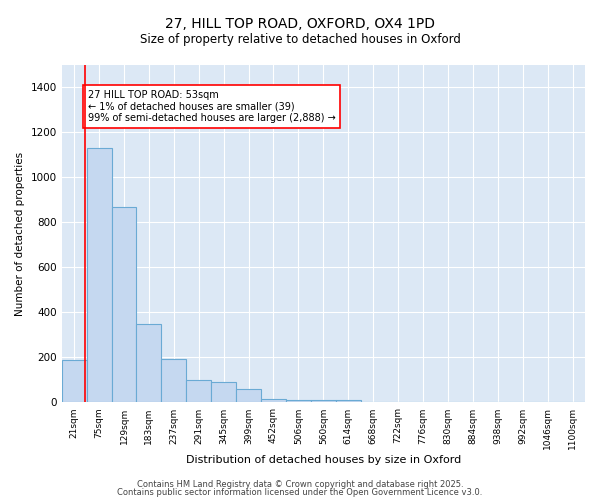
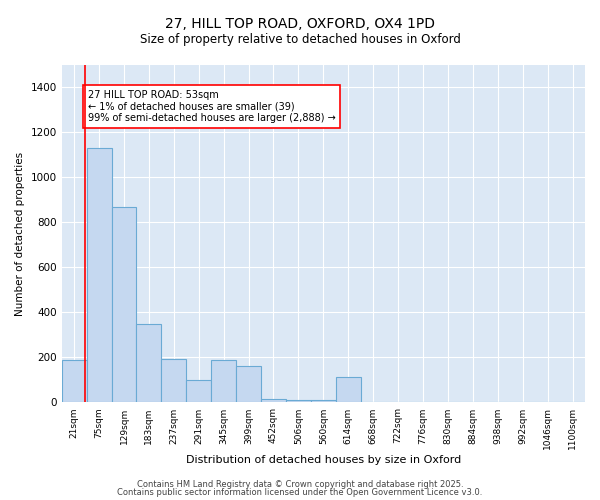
345sqm: 90 -> 190
399sqm: 60 -> 160
614sqm: 10 -> 115
